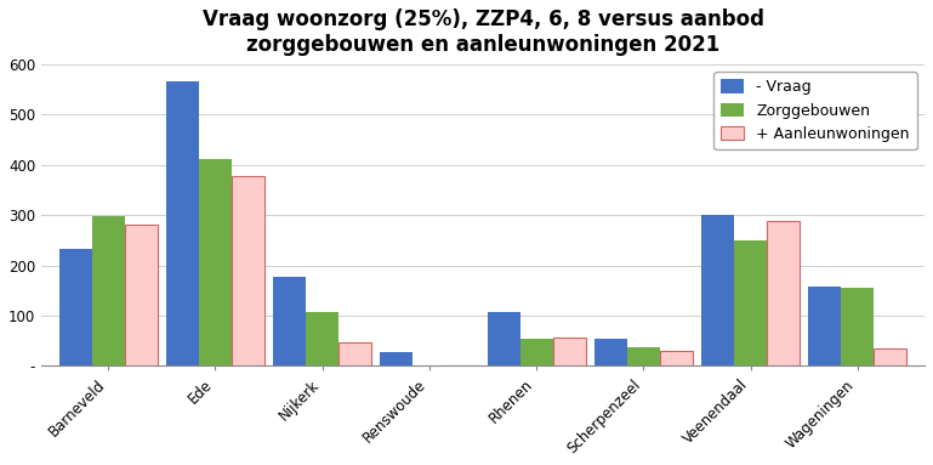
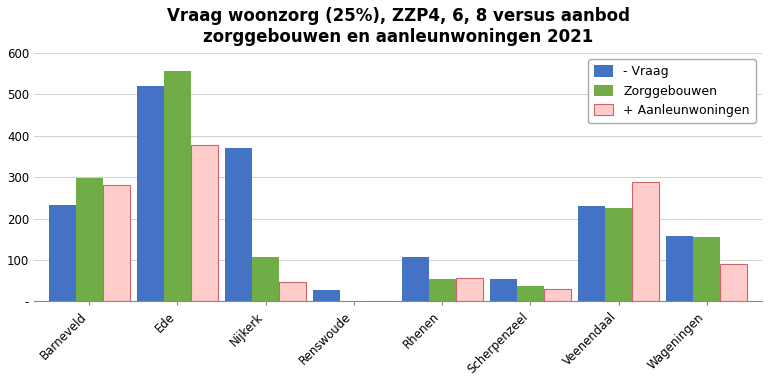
- Vraag/Ede: 565 -> 520
Zorggebouwen/Ede: 412 -> 555
- Vraag/Nijkerk: 178 -> 370
- Vraag/Veenendaal: 300 -> 230
Zorggebouwen/Veenendaal: 250 -> 225
+ Aanleunwoningen/Wageningen: 35 -> 90
